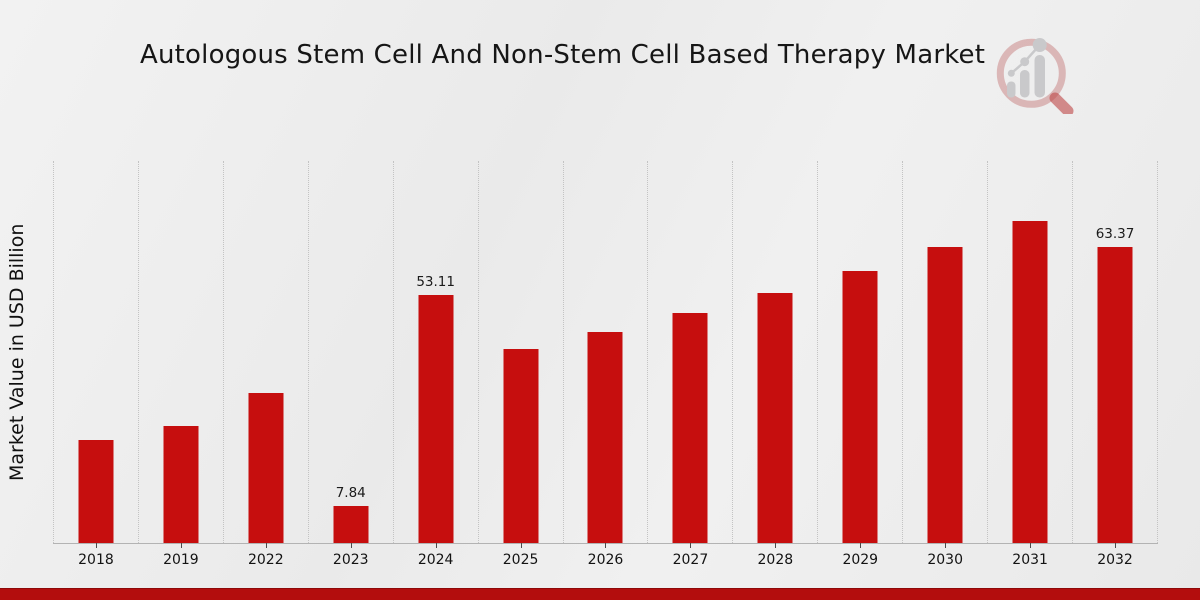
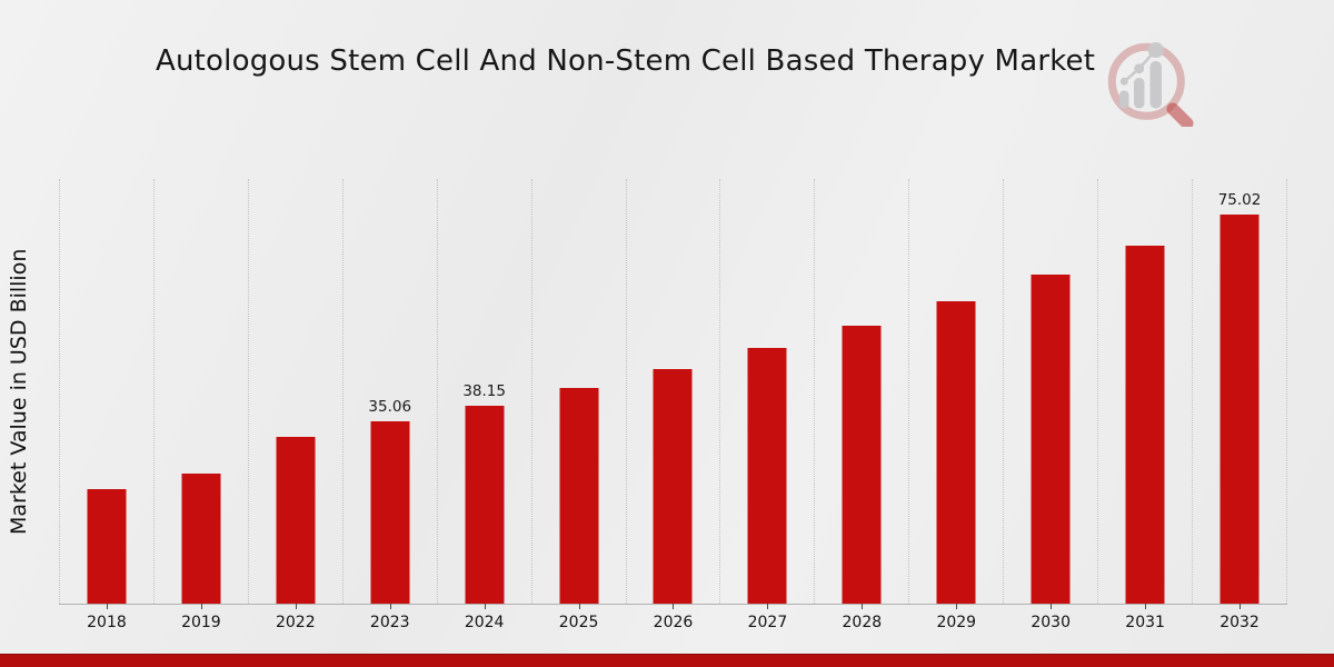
2023: 7.84 -> 35.06
2024: 53.11 -> 38.15
2032: 63.37 -> 75.02
